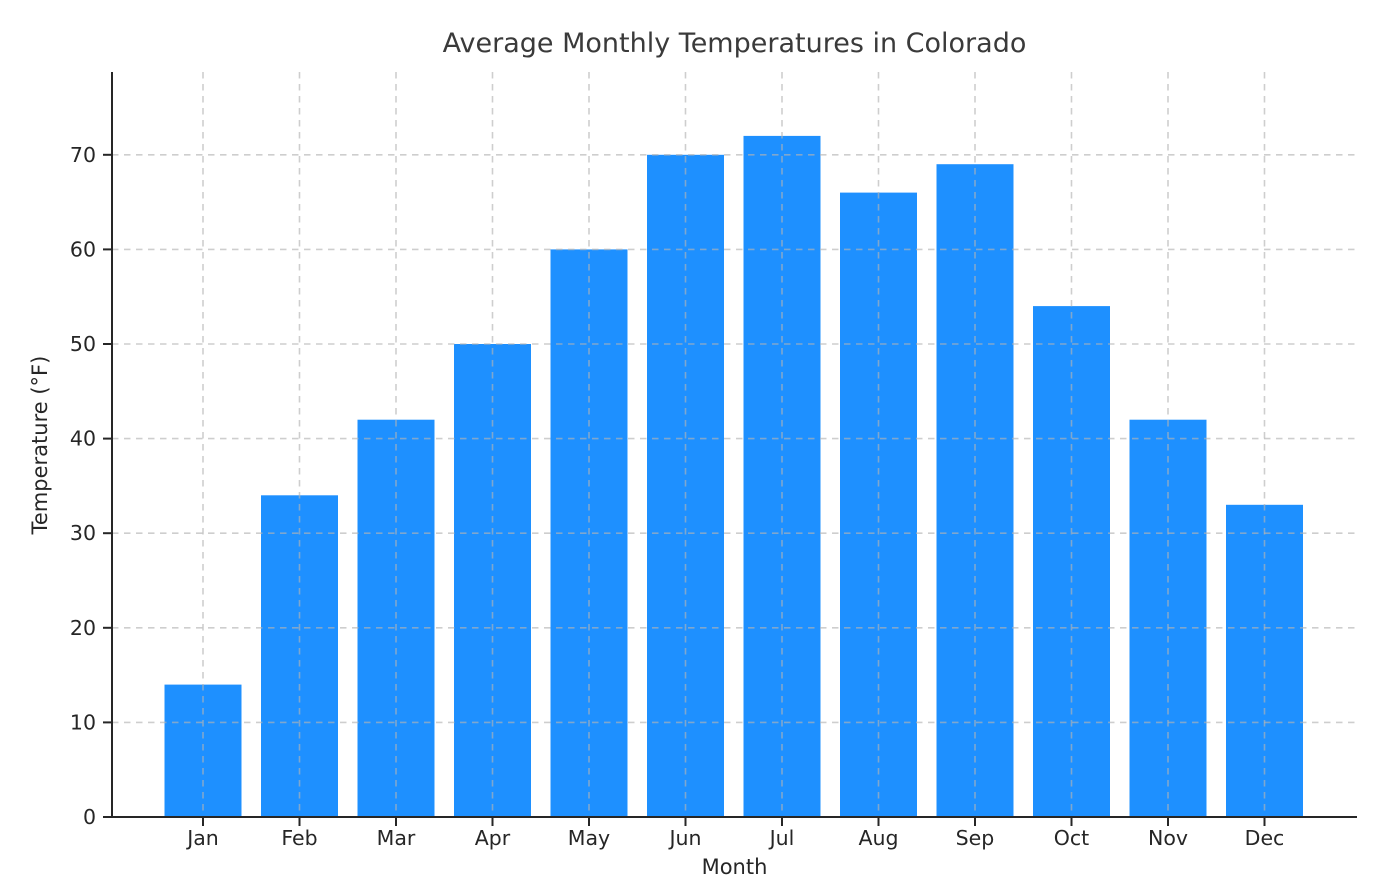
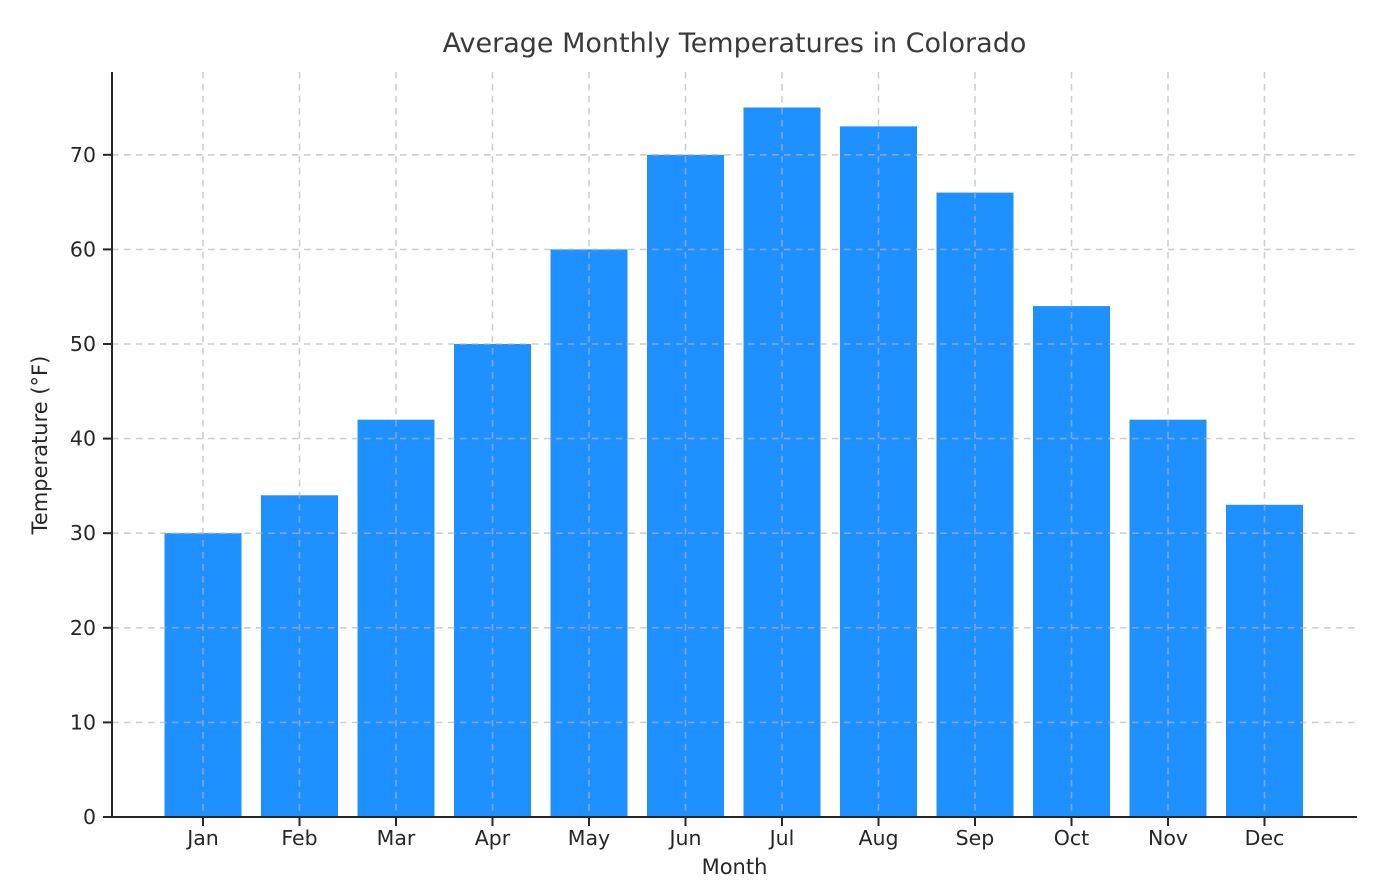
Jan: 14 -> 30
Jul: 72 -> 75
Aug: 66 -> 73
Sep: 69 -> 66
